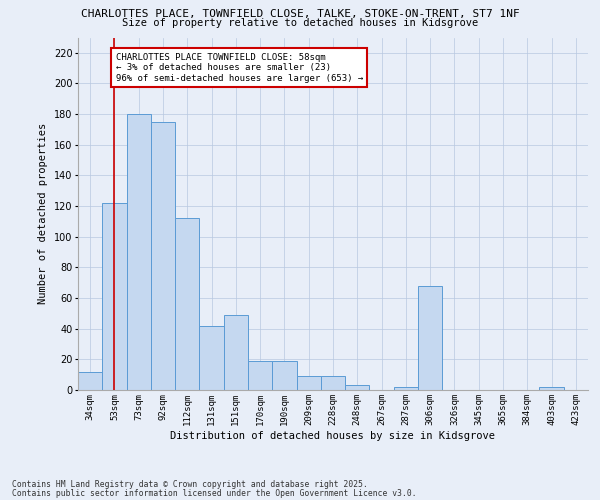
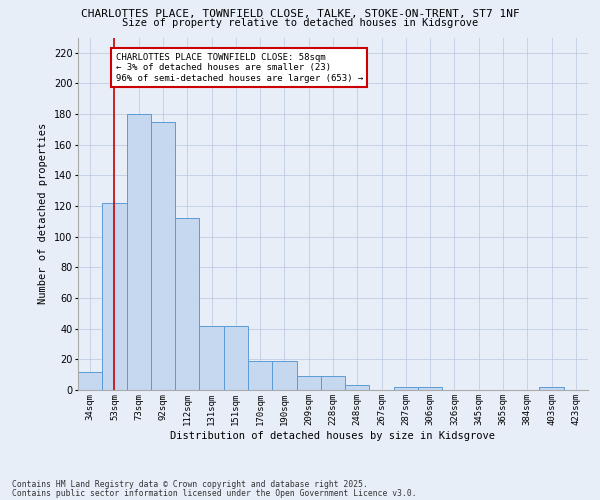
151sqm: 49 -> 42
306sqm: 68 -> 2
